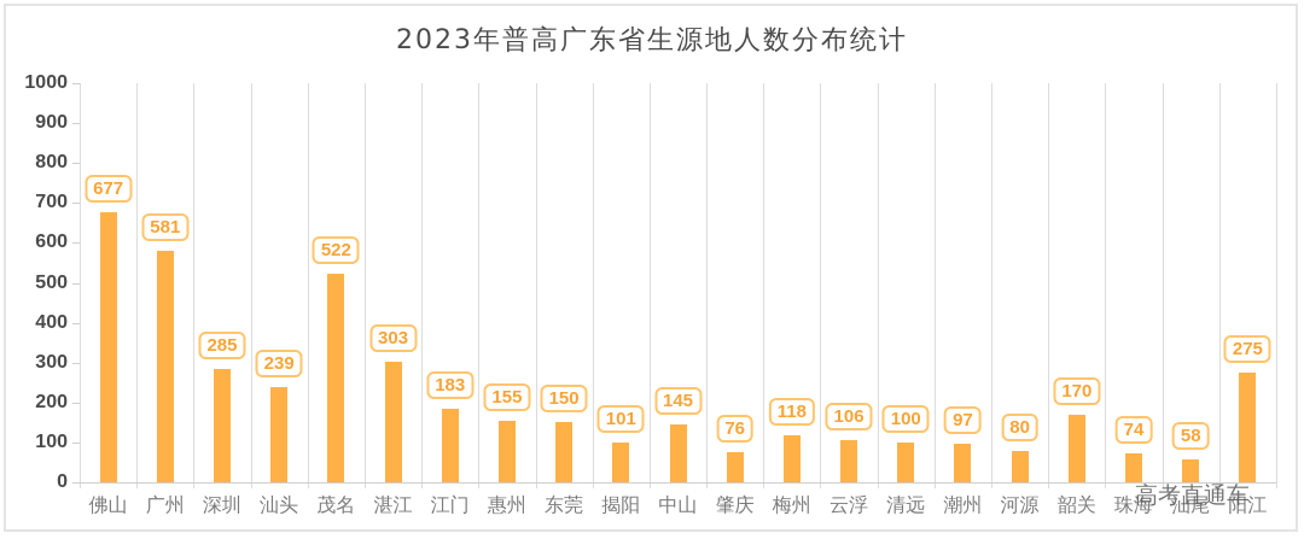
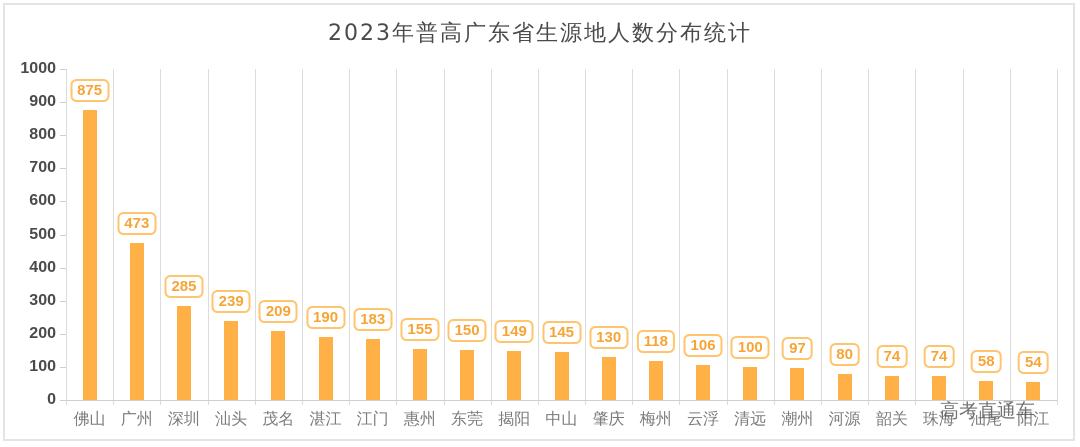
佛山: 677 -> 875
广州: 581 -> 473
茂名: 522 -> 209
湛江: 303 -> 190
揭阳: 101 -> 149
肇庆: 76 -> 130
韶关: 170 -> 74
阳江: 275 -> 54
